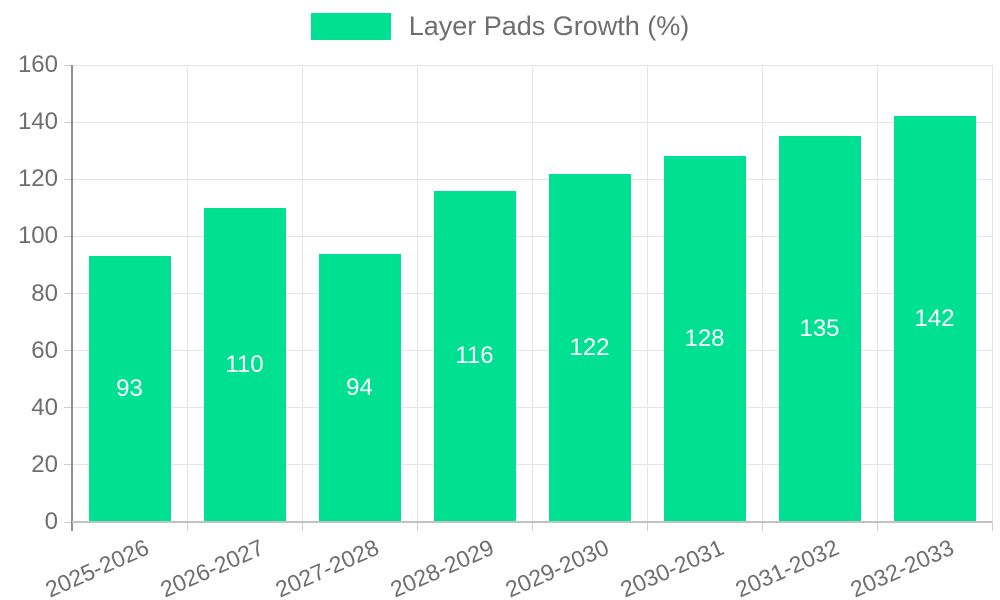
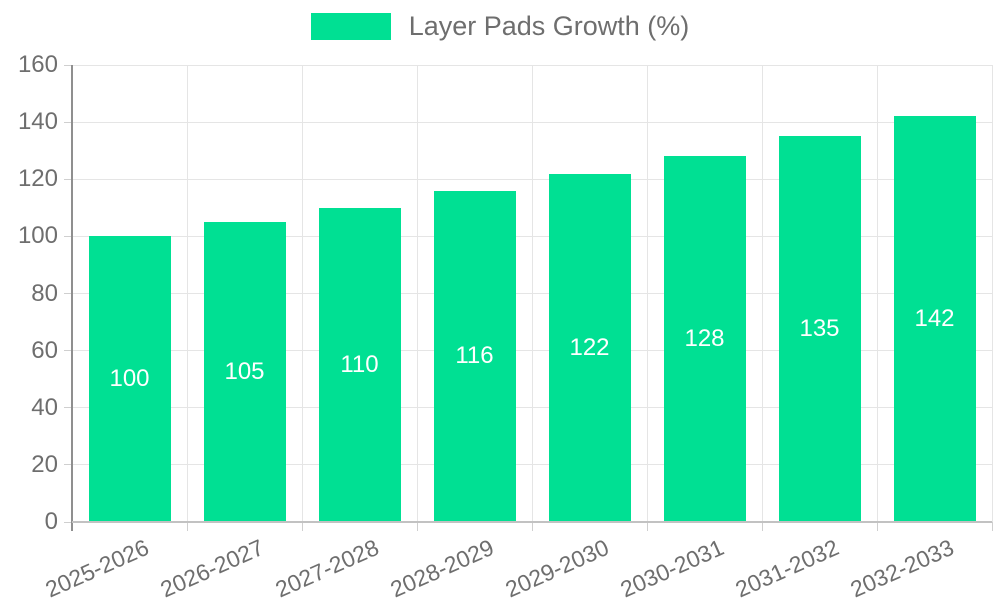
2025-2026: 93 -> 100
2026-2027: 110 -> 105
2027-2028: 94 -> 110
